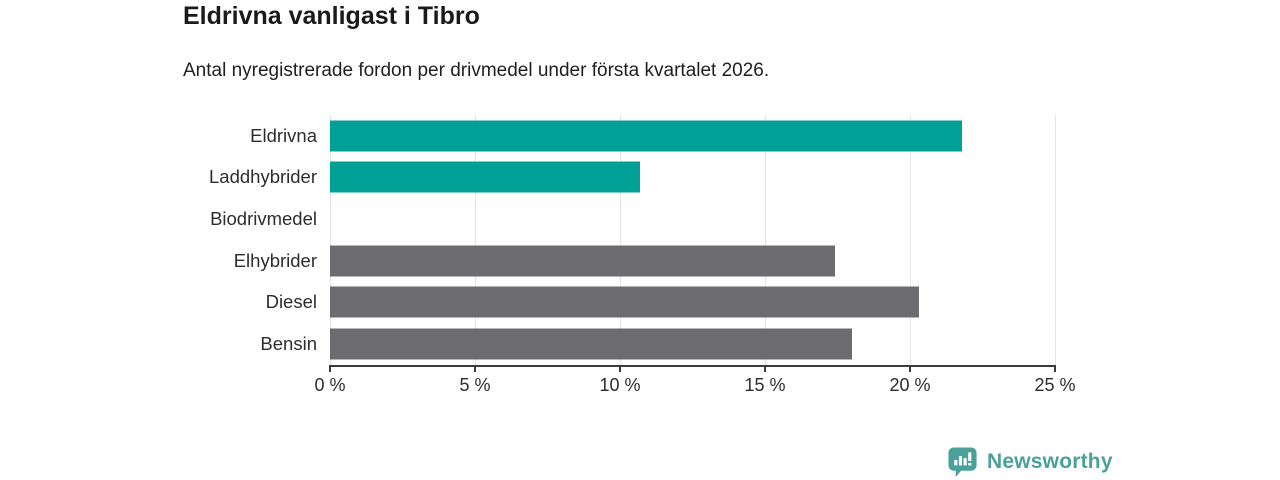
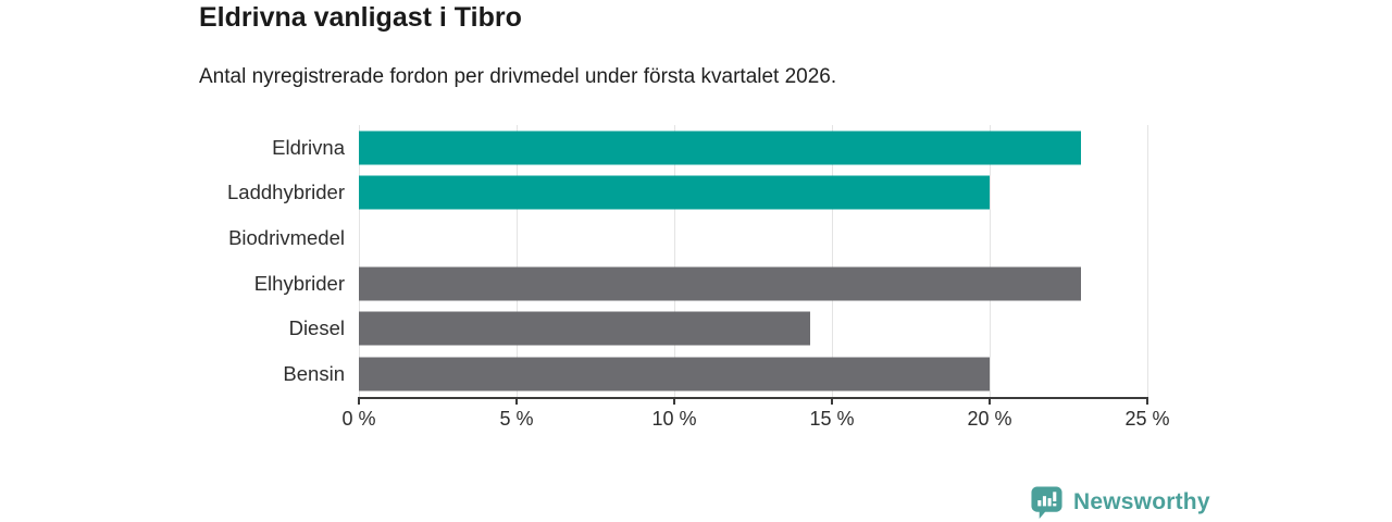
Eldrivna: 21.8% -> 22.9%
Laddhybrider: 10.7% -> 20.0%
Elhybrider: 17.4% -> 22.9%
Diesel: 20.3% -> 14.3%
Bensin: 18.0% -> 20.0%
